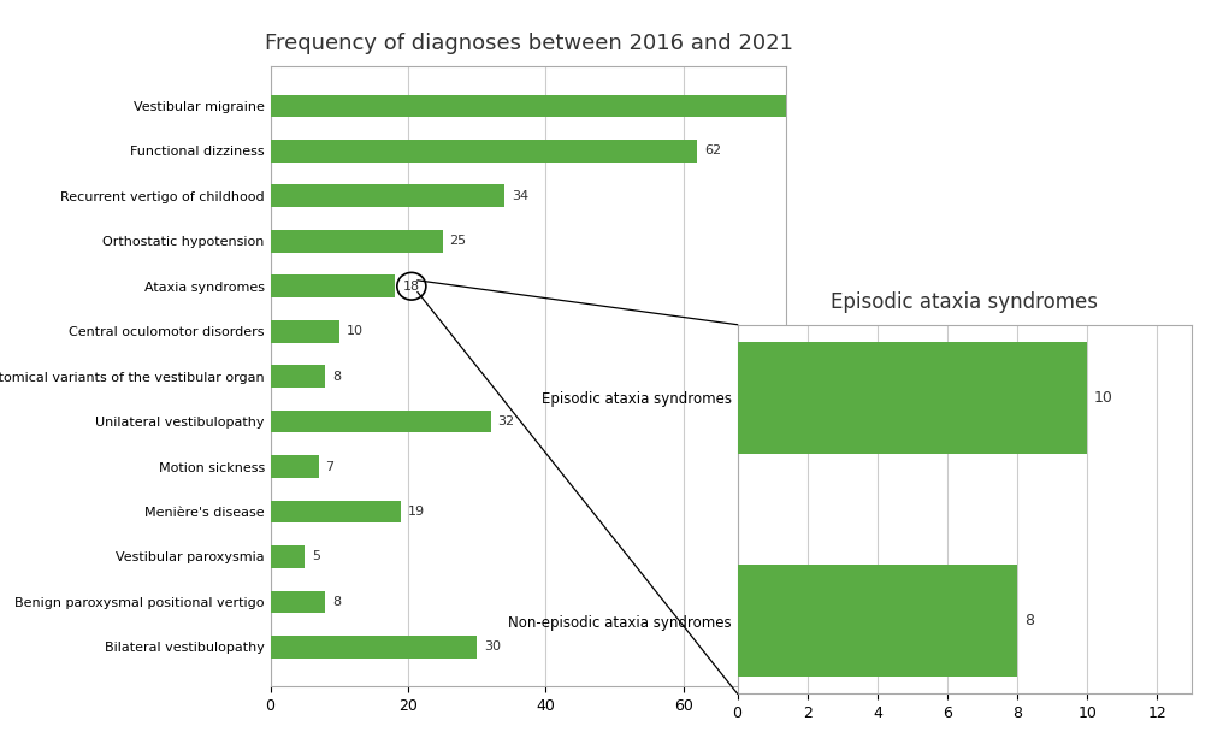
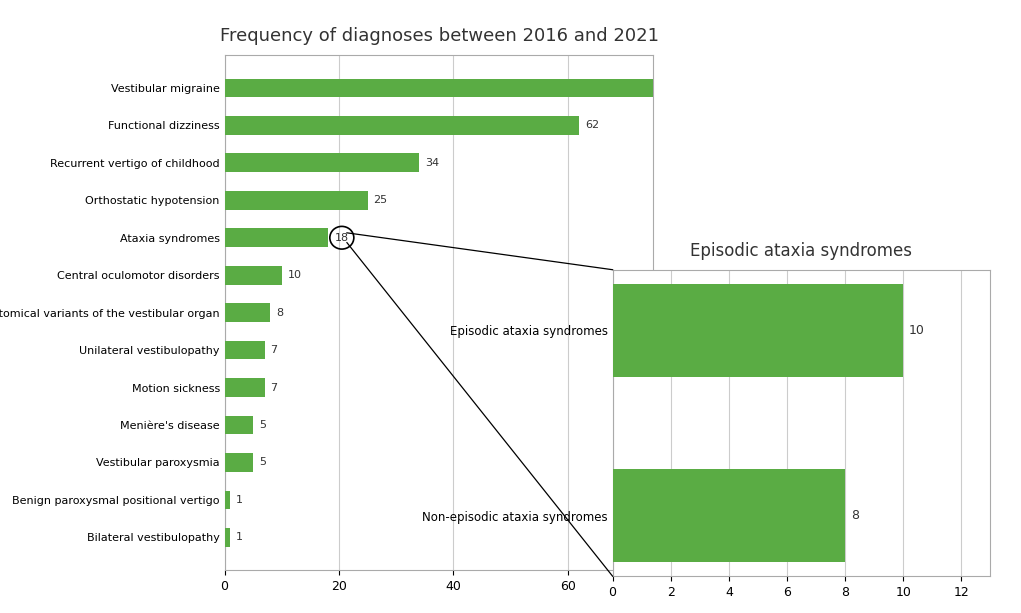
Frequency of diagnoses between 2016 and 2021/Unilateral vestibulopathy: 32 -> 7
Frequency of diagnoses between 2016 and 2021/Menière's disease: 19 -> 5
Frequency of diagnoses between 2016 and 2021/Benign paroxysmal positional vertigo: 8 -> 1
Frequency of diagnoses between 2016 and 2021/Bilateral vestibulopathy: 30 -> 1
